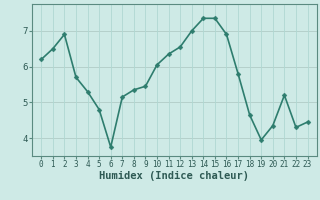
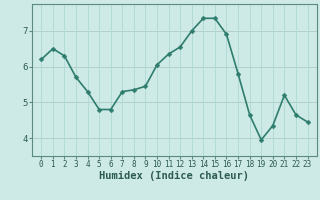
2: 6.90 -> 6.30
6: 3.75 -> 4.80
7: 5.15 -> 5.30
22: 4.30 -> 4.65
